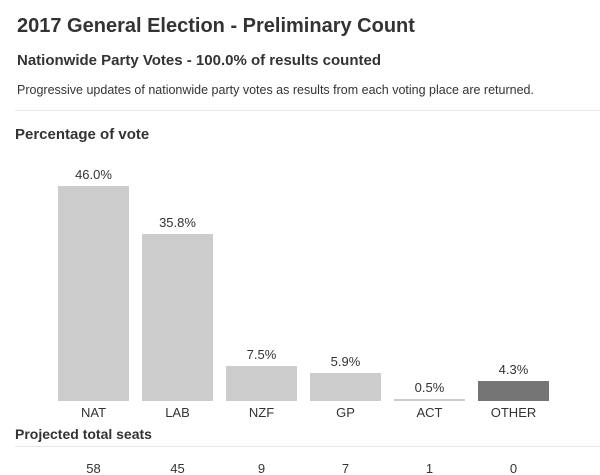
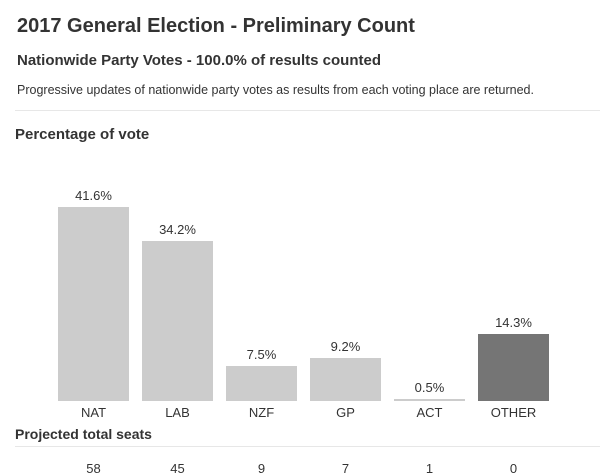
NAT: 46.0% -> 41.6%
LAB: 35.8% -> 34.2%
GP: 5.9% -> 9.2%
OTHER: 4.3% -> 14.3%
